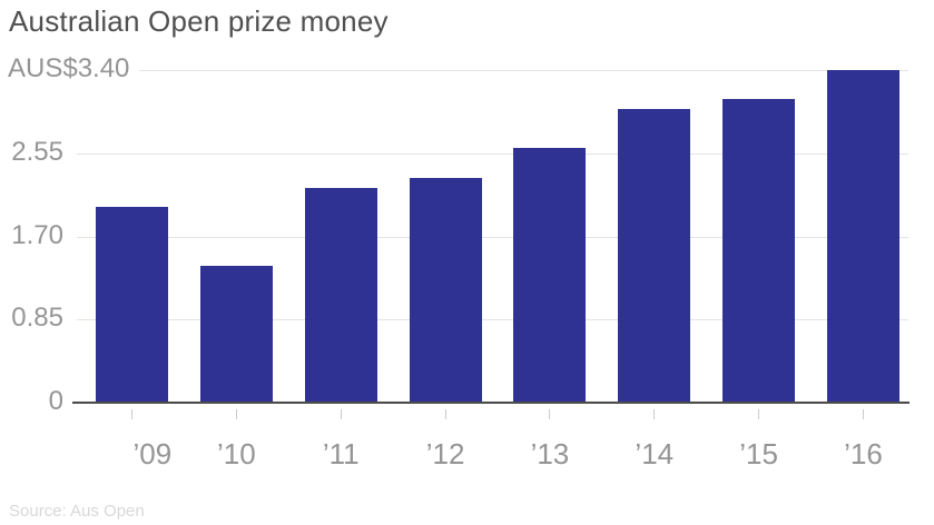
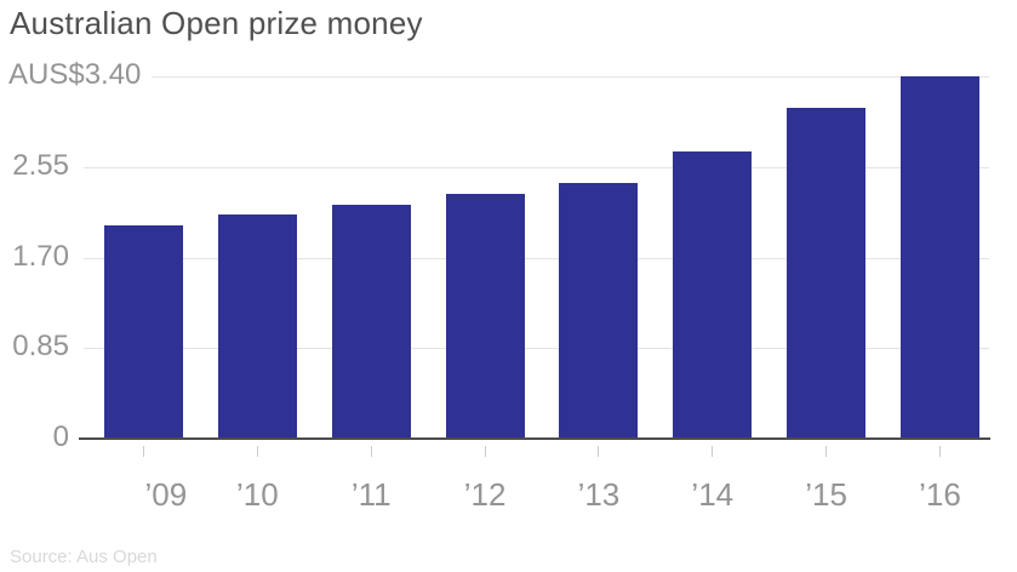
’10: 1.4 -> 2.1
’13: 2.6 -> 2.4
’14: 3.0 -> 2.7
